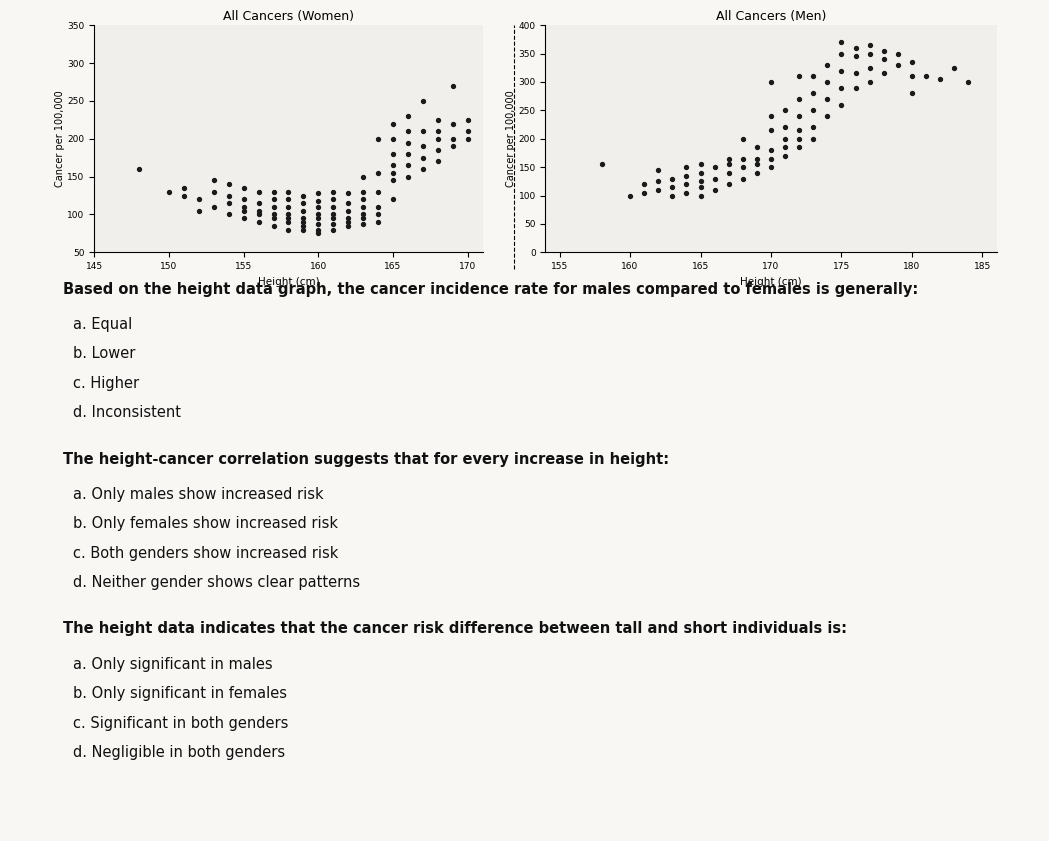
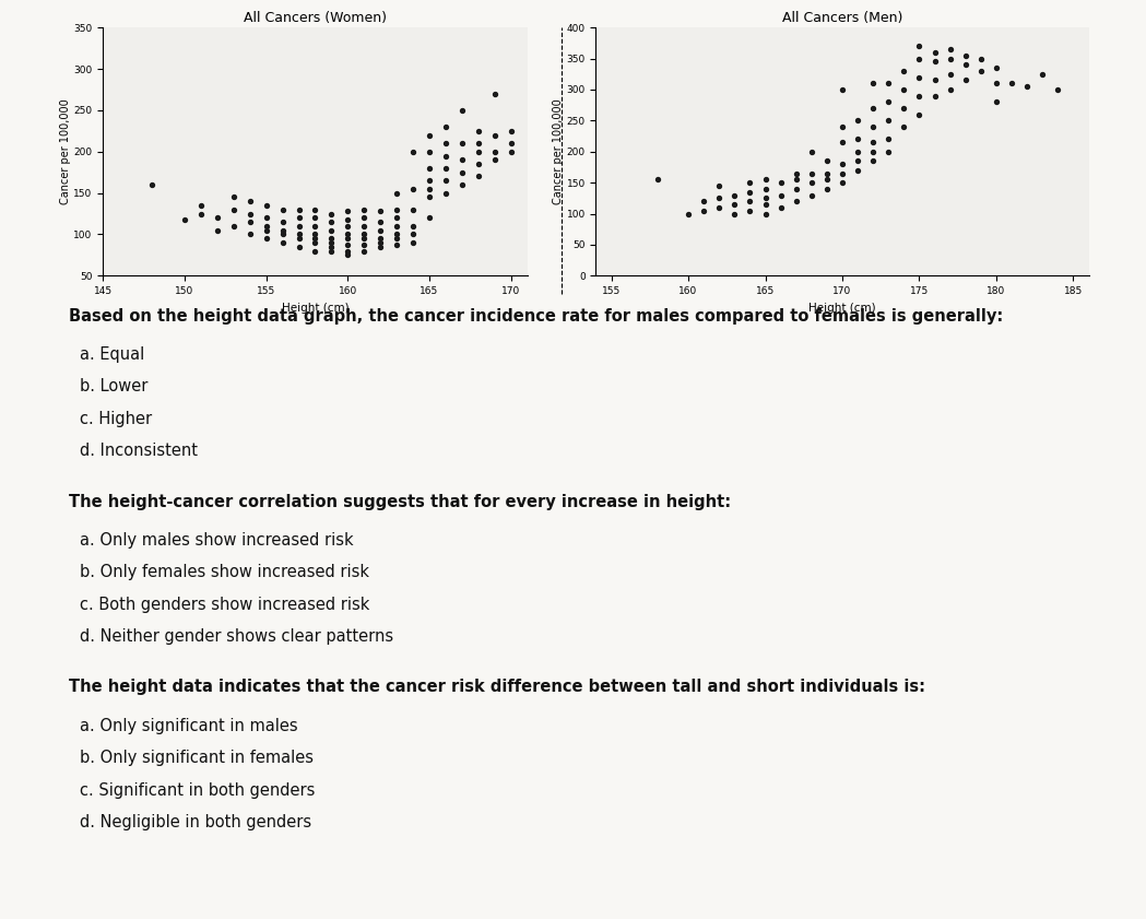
All Cancers (Women)/150: 130 -> 118
